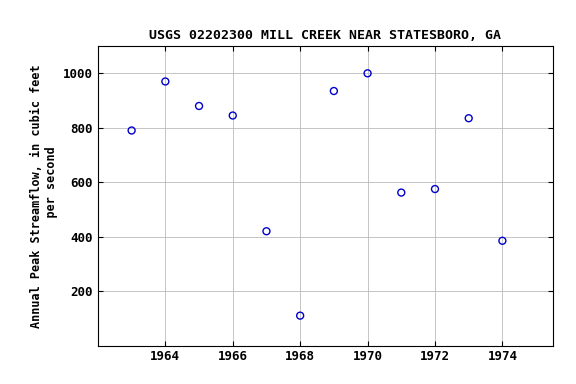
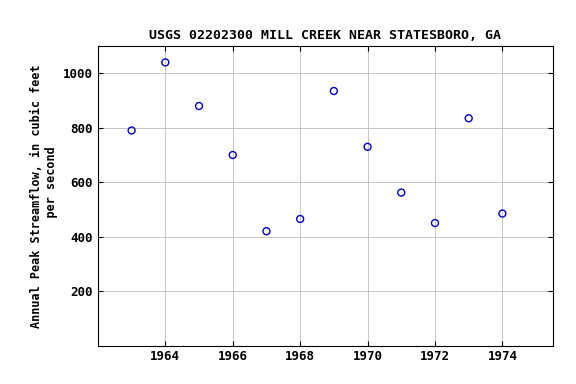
1964: 970 -> 1040
1966: 845 -> 700
1968: 110 -> 465
1970: 1000 -> 730
1972: 575 -> 450
1974: 385 -> 485
